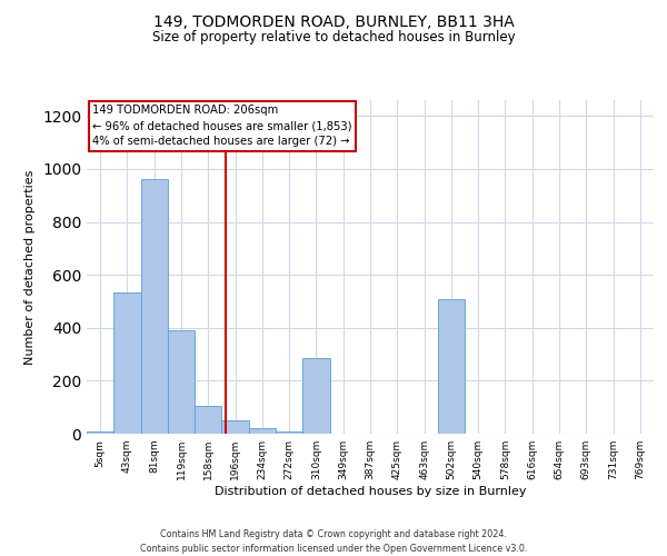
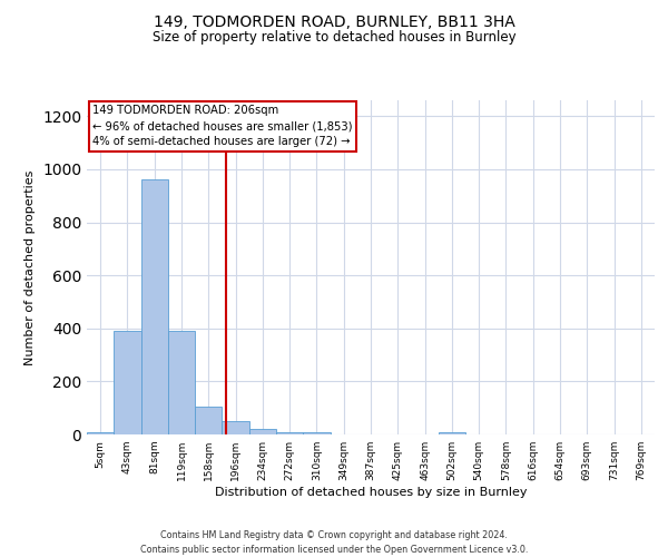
43sqm: 535 -> 390
310sqm: 285 -> 10
502sqm: 510 -> 10
